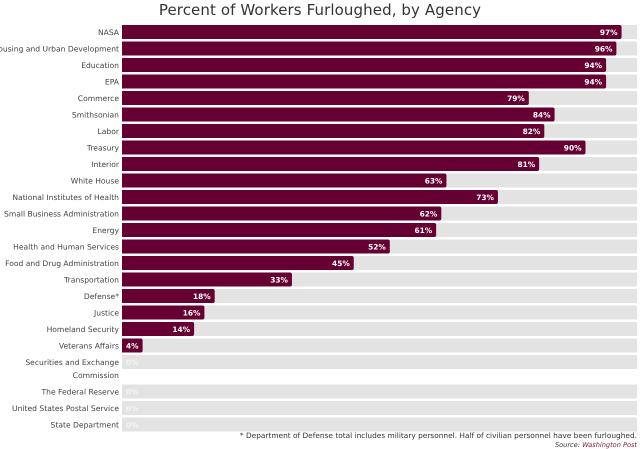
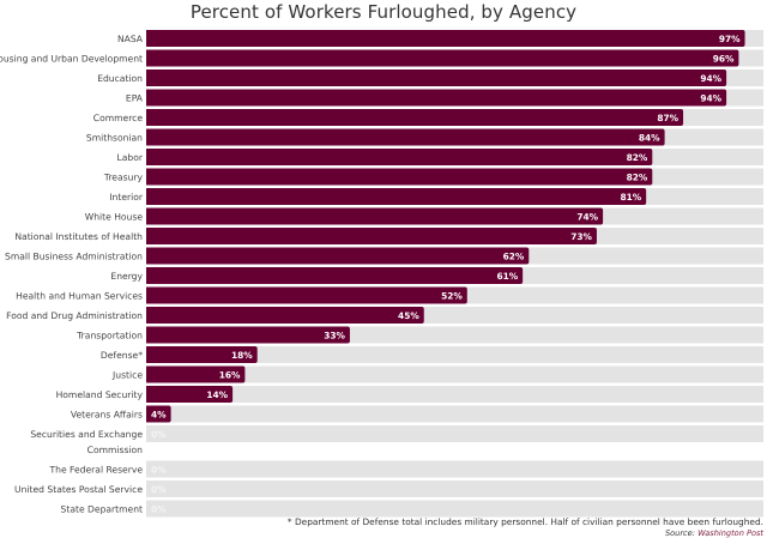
Commerce: 79% -> 87%
Treasury: 90% -> 82%
White House: 63% -> 74%
